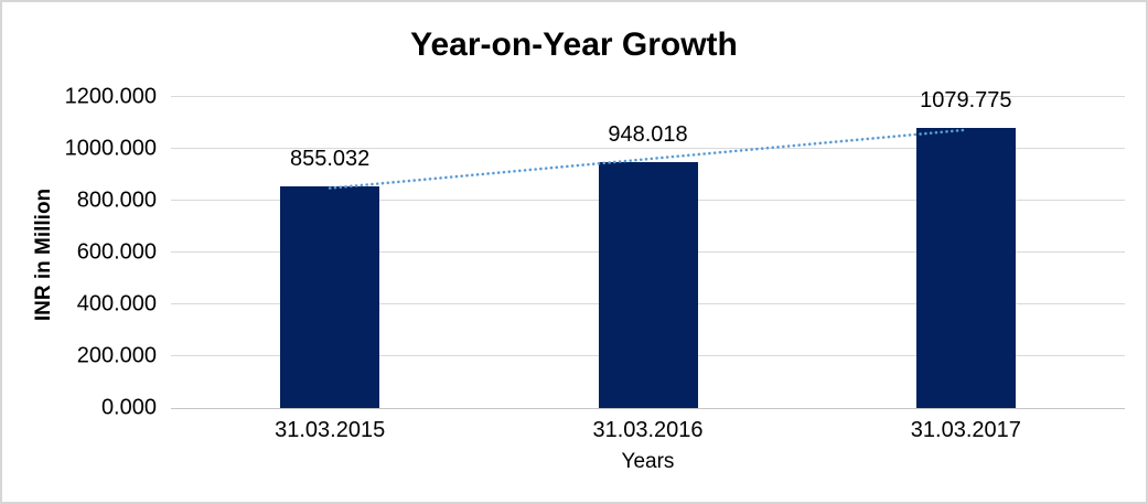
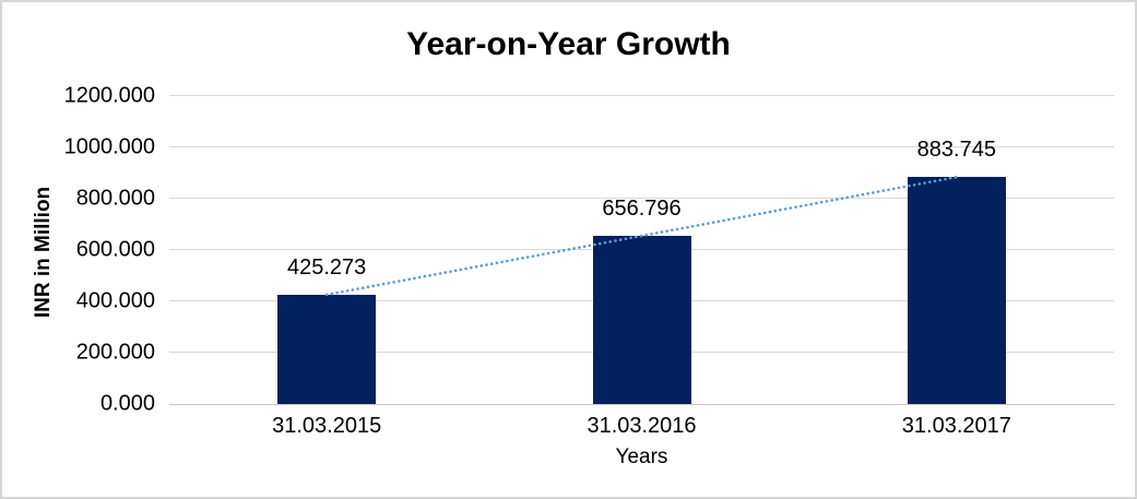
31.03.2015: 855.032 -> 425.273
31.03.2016: 948.018 -> 656.796
31.03.2017: 1079.775 -> 883.745
